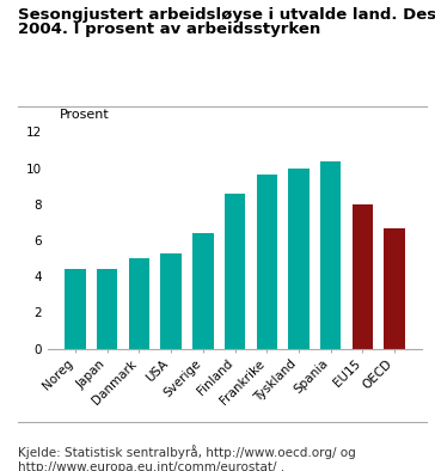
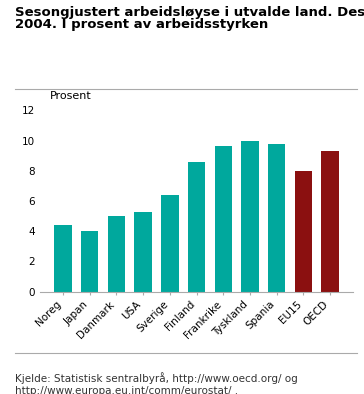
Japan: 4.4 -> 4.0
Spania: 10.3 -> 9.8
OECD: 6.7 -> 9.3
